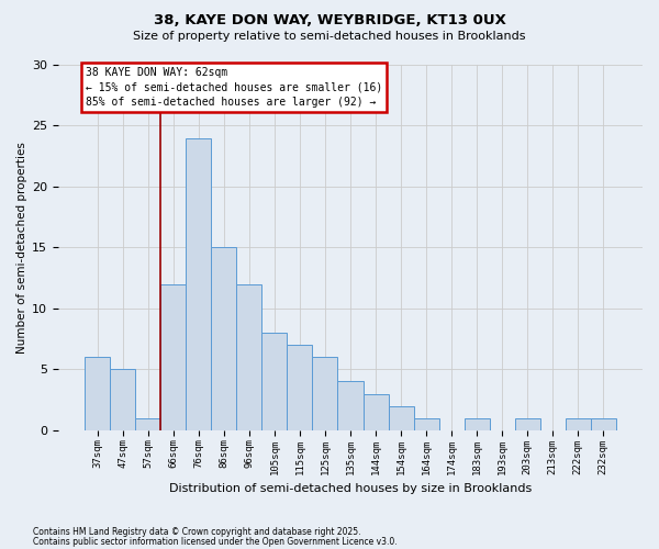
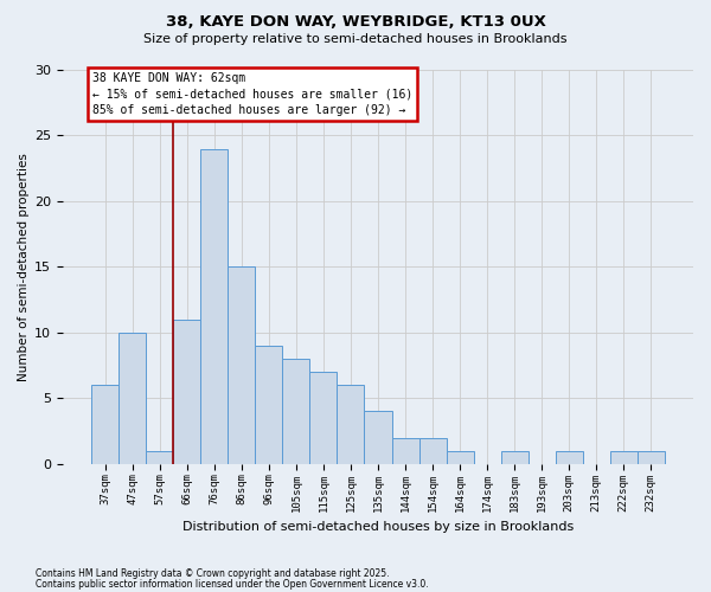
47sqm: 5 -> 10
66sqm: 12 -> 11
96sqm: 12 -> 9
144sqm: 3 -> 2
